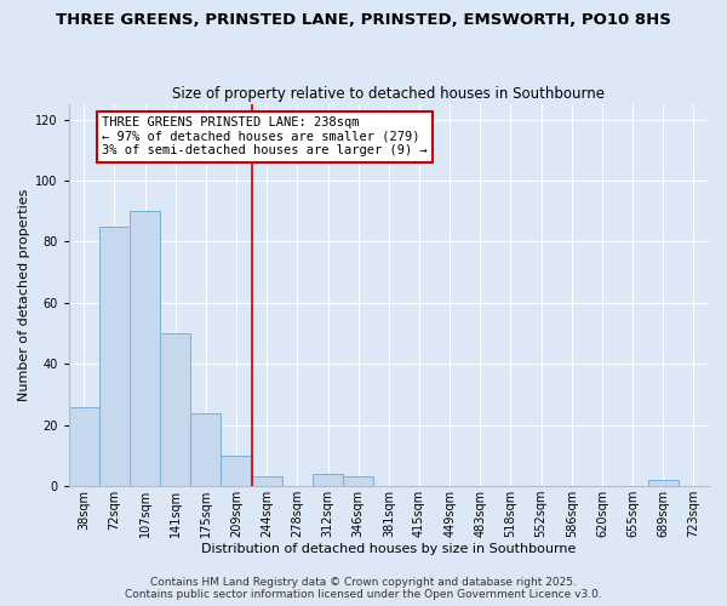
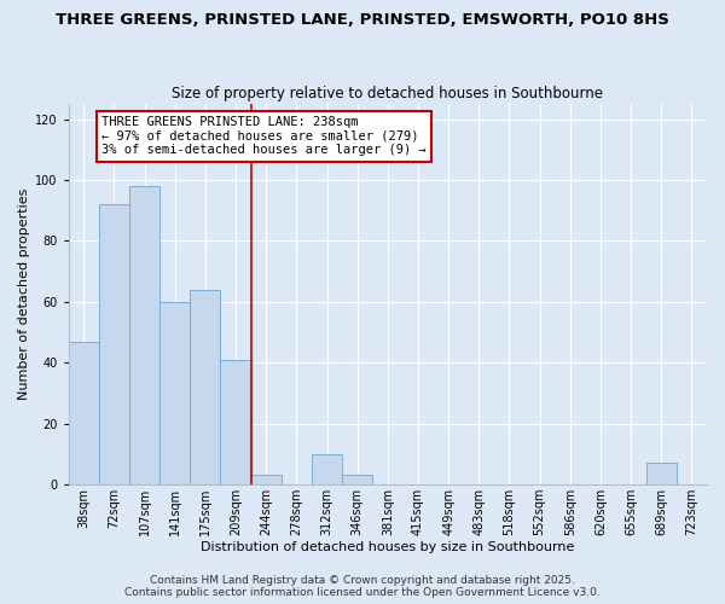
38sqm: 26 -> 47
72sqm: 85 -> 92
107sqm: 90 -> 98
141sqm: 50 -> 60
175sqm: 24 -> 64
209sqm: 10 -> 41
312sqm: 4 -> 10
689sqm: 2 -> 7
